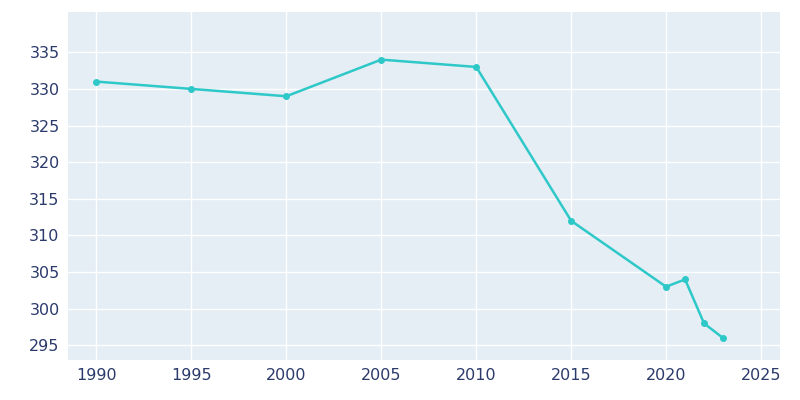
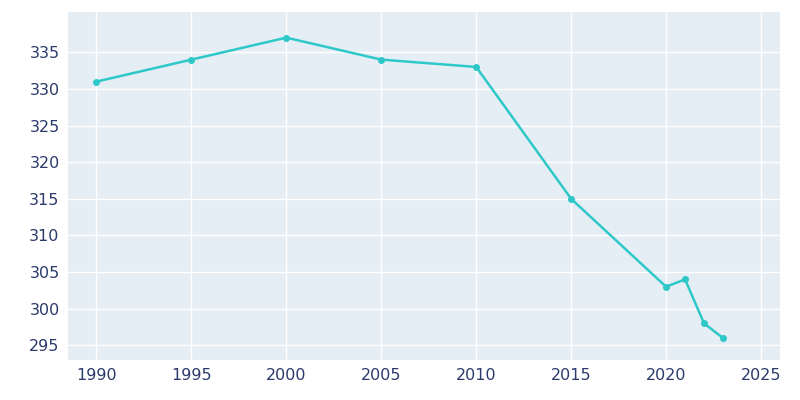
1995: 330 -> 334
2000: 329 -> 337
2015: 312 -> 315
